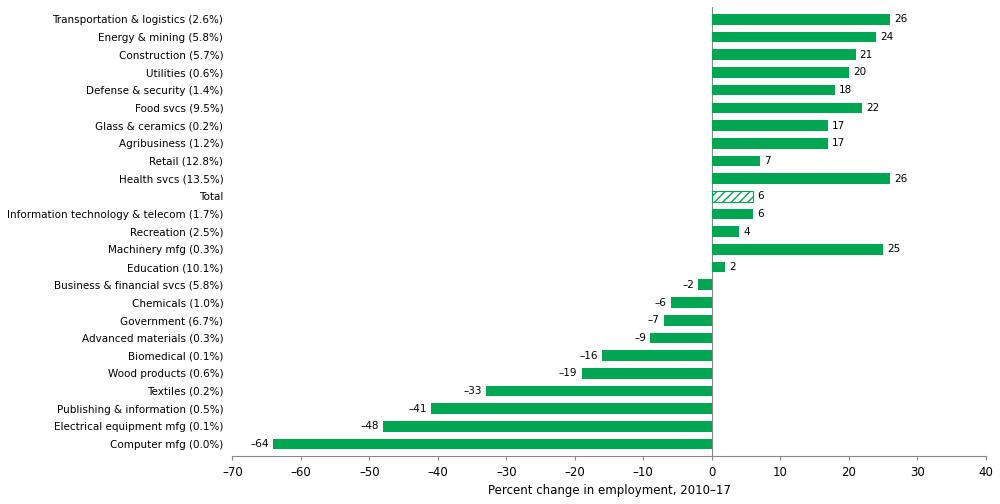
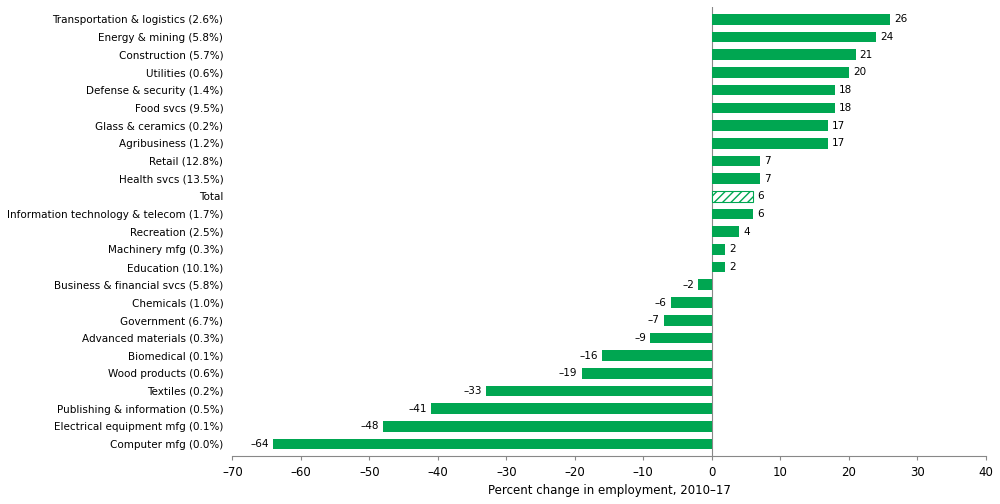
Food svcs (9.5%): 22 -> 18
Health svcs (13.5%): 26 -> 7
Machinery mfg (0.3%): 25 -> 2
